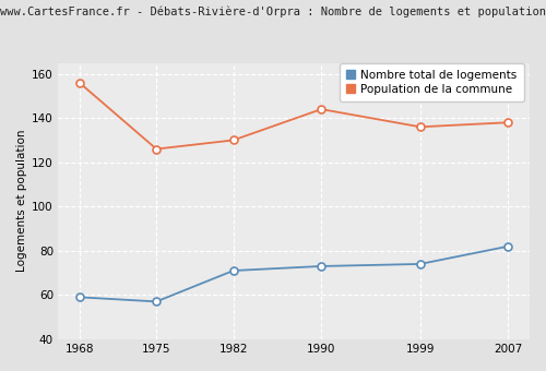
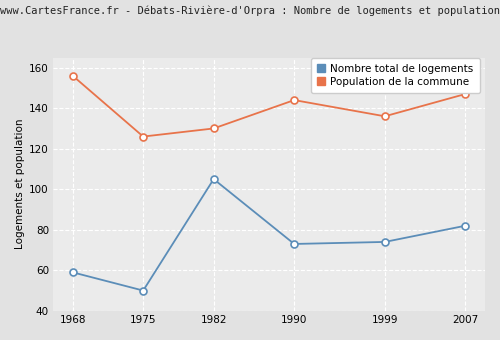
Nombre total de logements/1975: 57 -> 50
Nombre total de logements/1982: 71 -> 105
Population de la commune/2007: 138 -> 147
